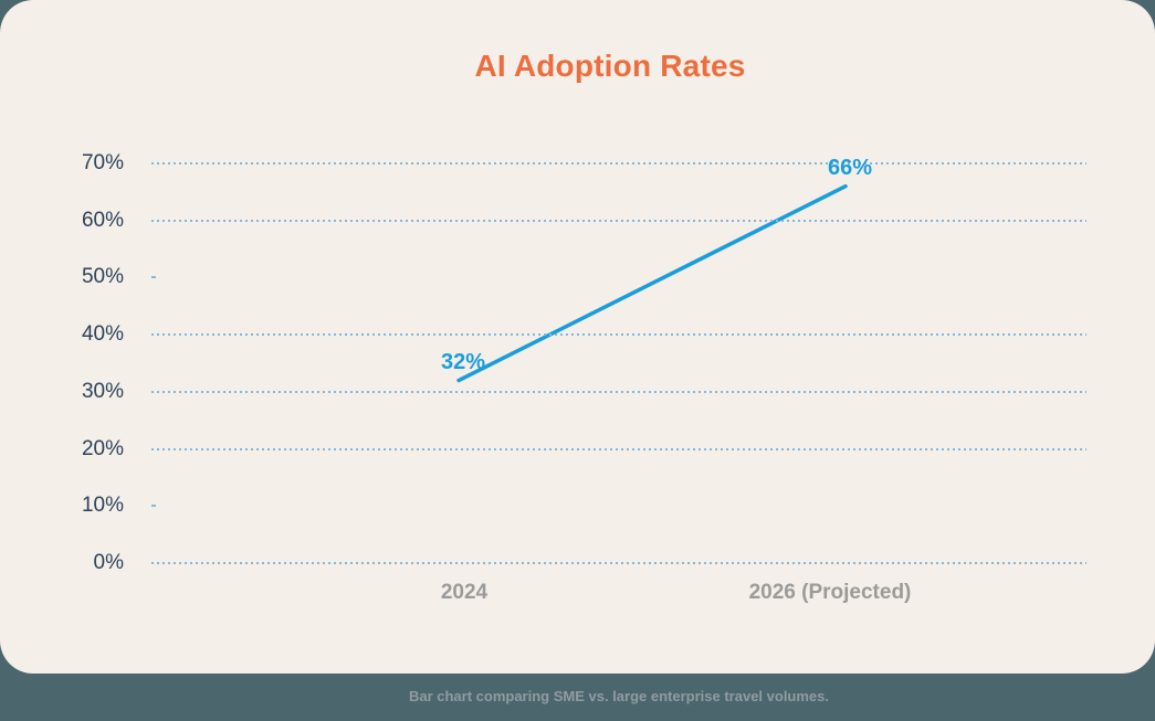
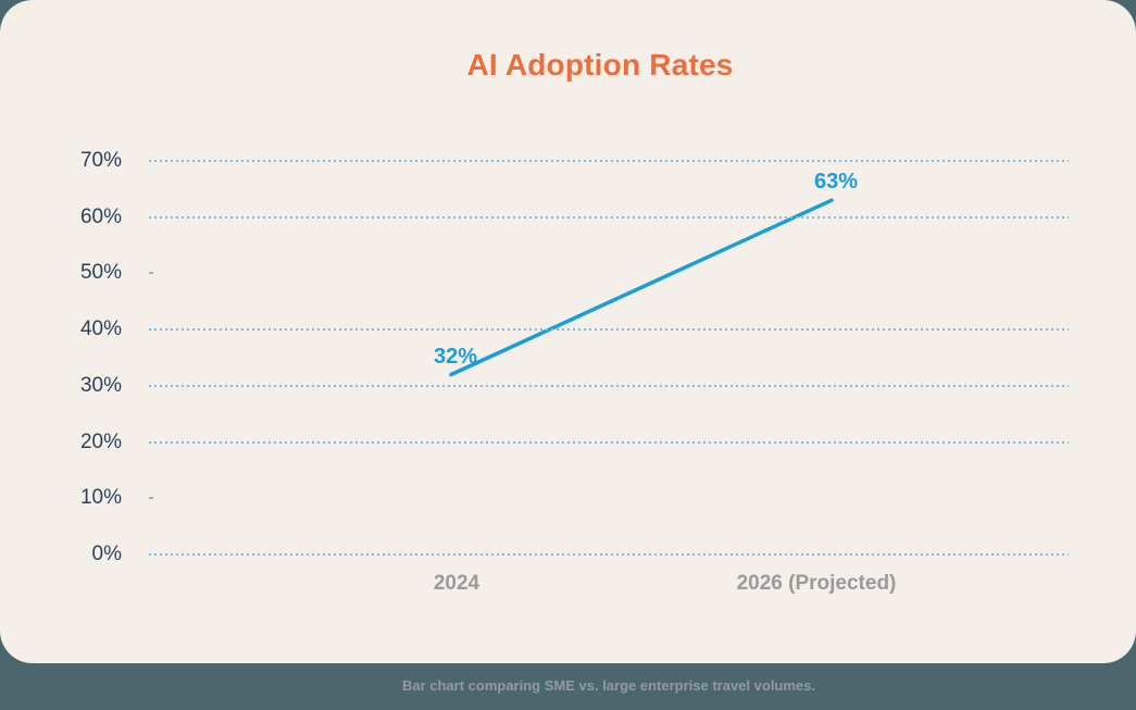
2026 (Projected): 66% -> 63%
